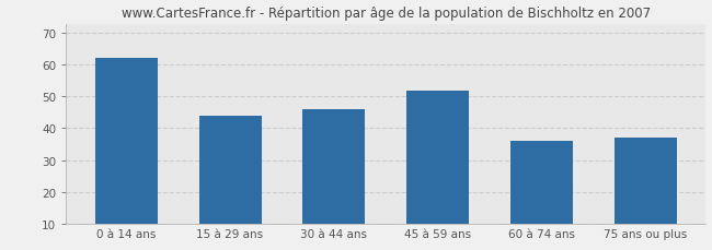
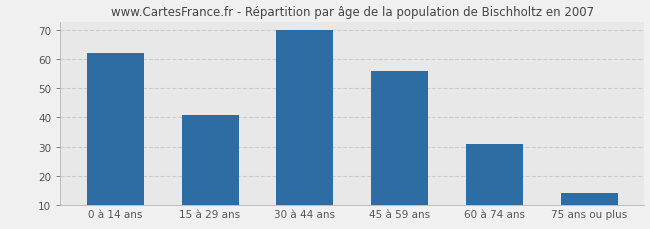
15 à 29 ans: 44 -> 41
30 à 44 ans: 46 -> 70
45 à 59 ans: 52 -> 56
60 à 74 ans: 36 -> 31
75 ans ou plus: 37 -> 14
